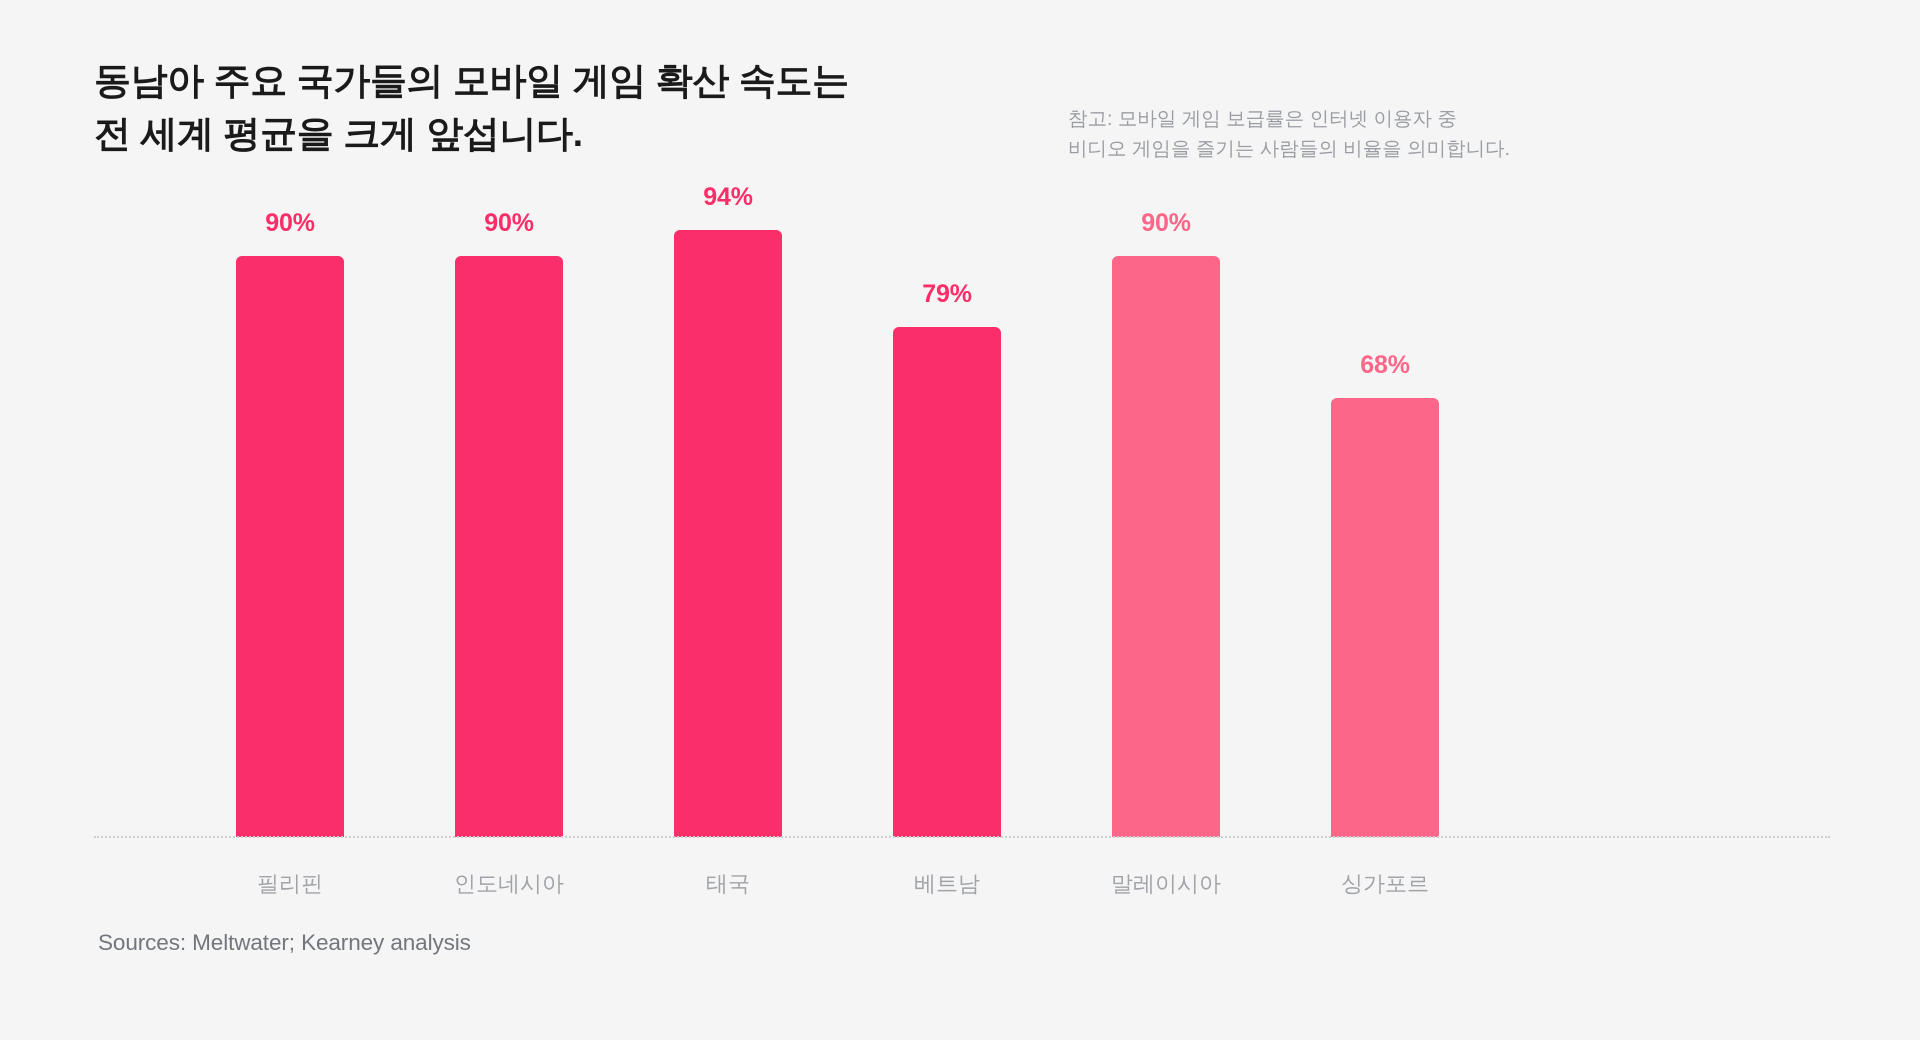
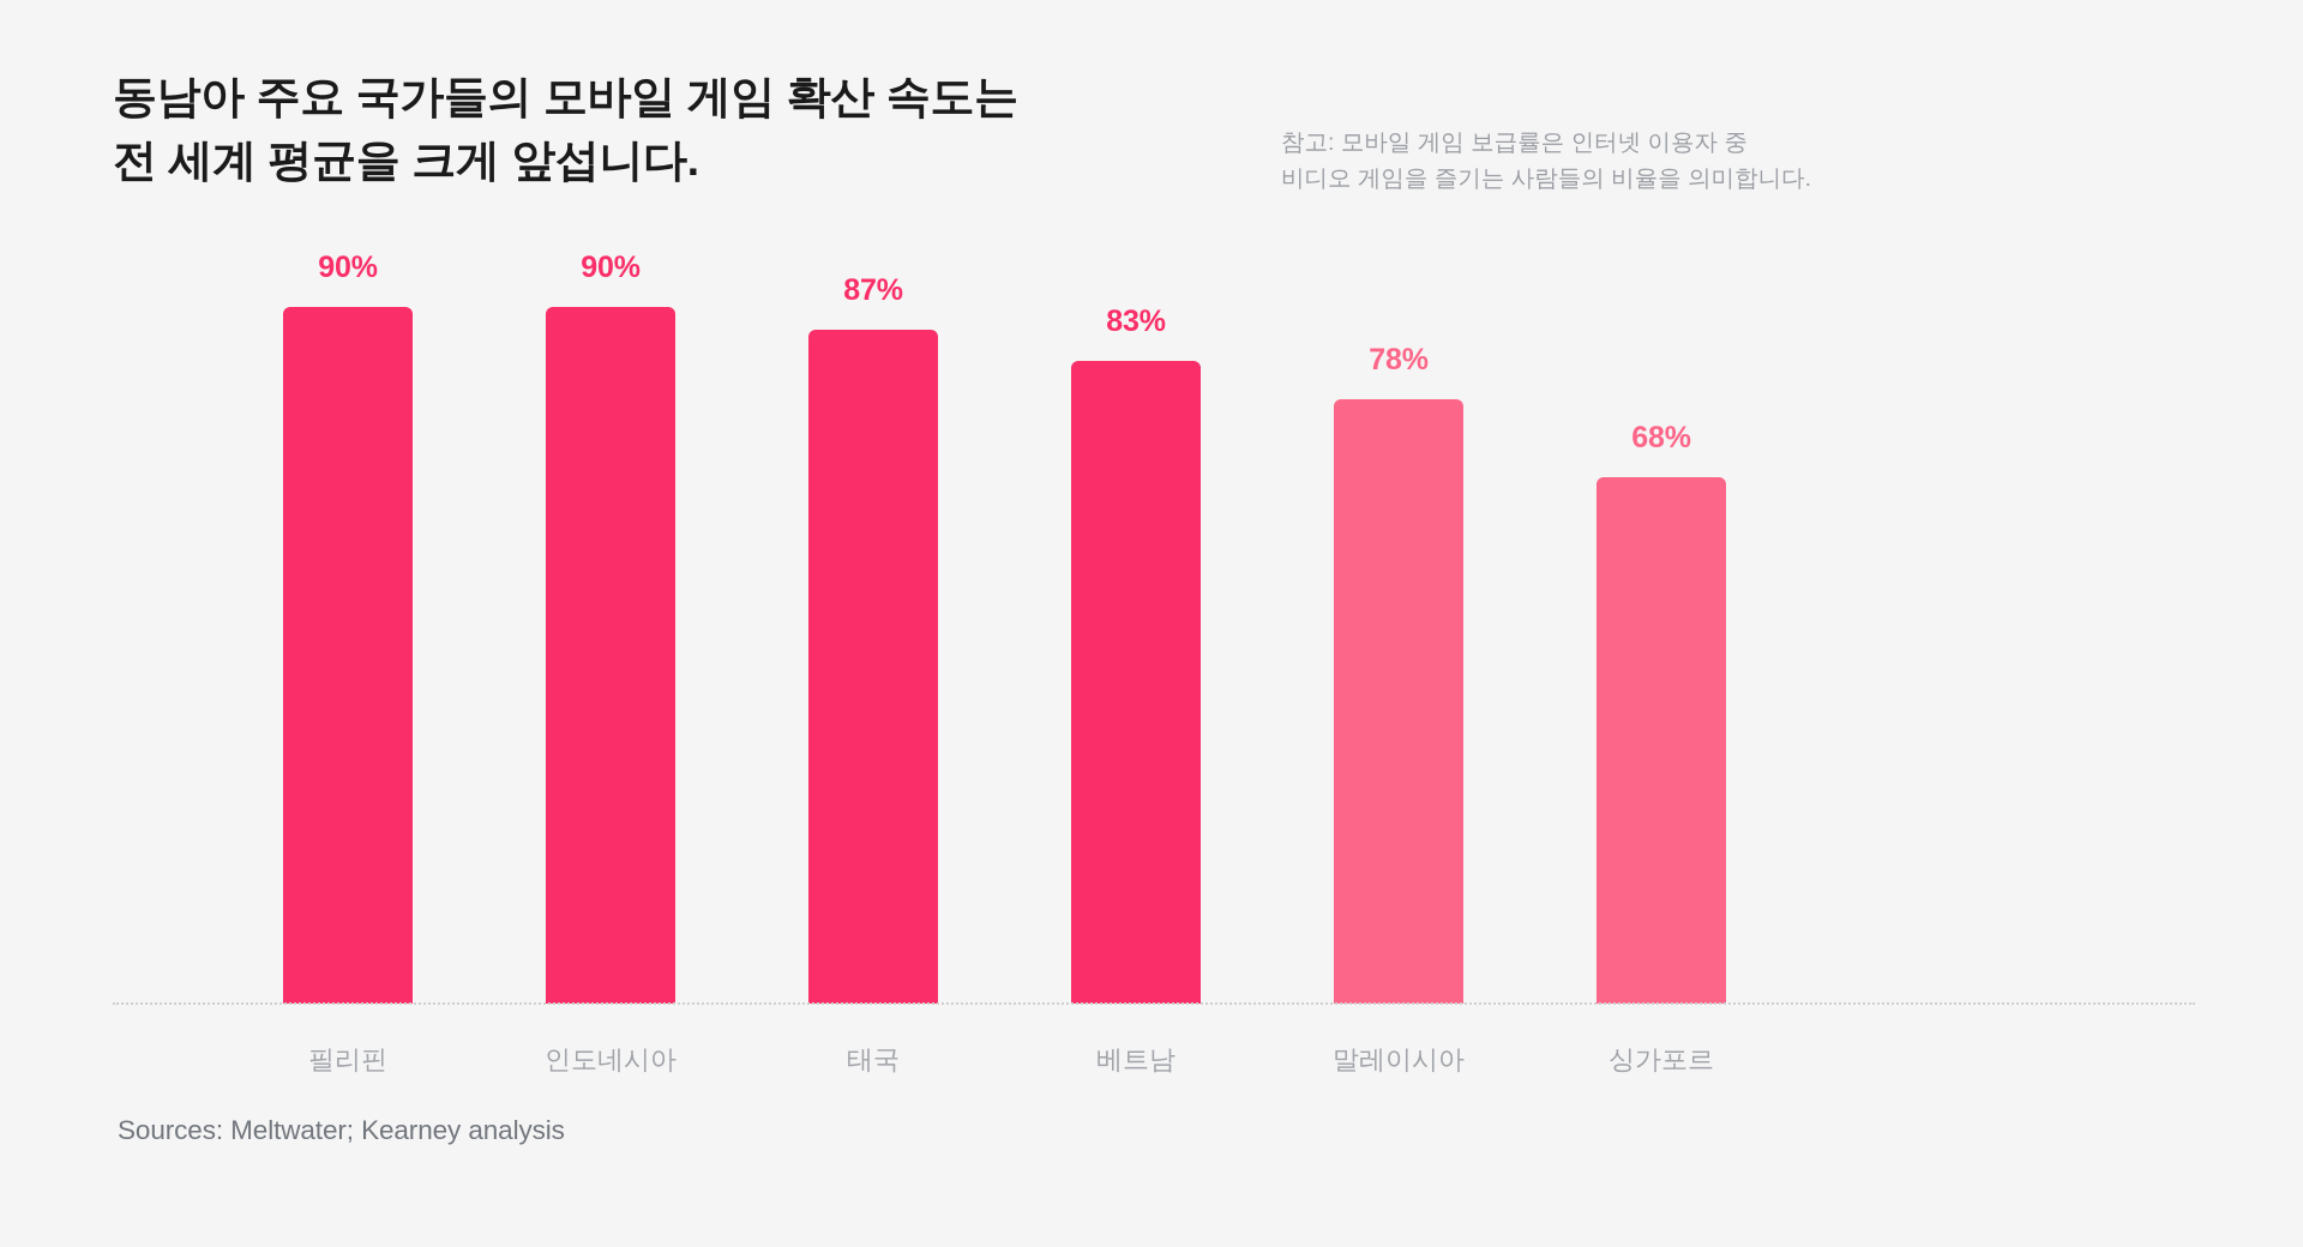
태국: 94% -> 87%
베트남: 79% -> 83%
말레이시아: 90% -> 78%
